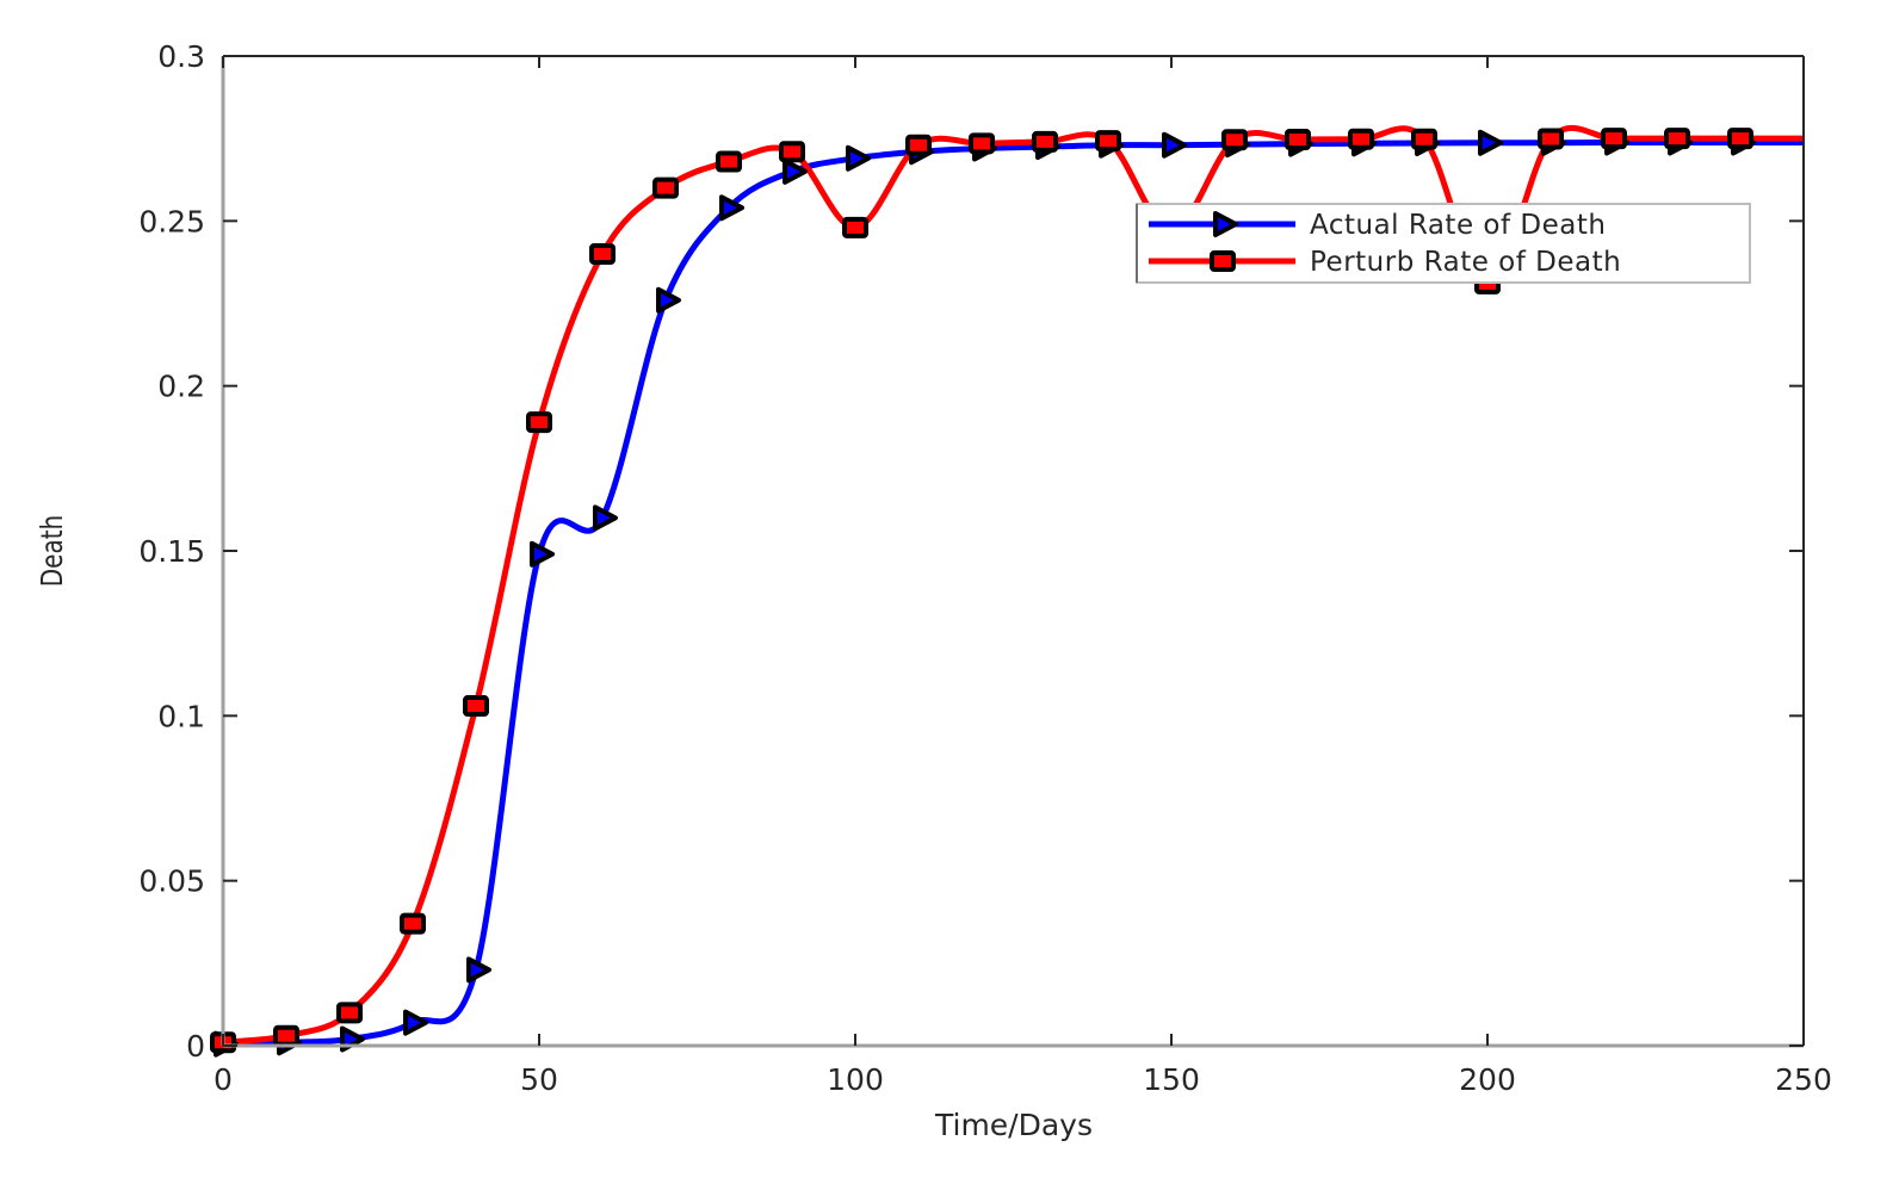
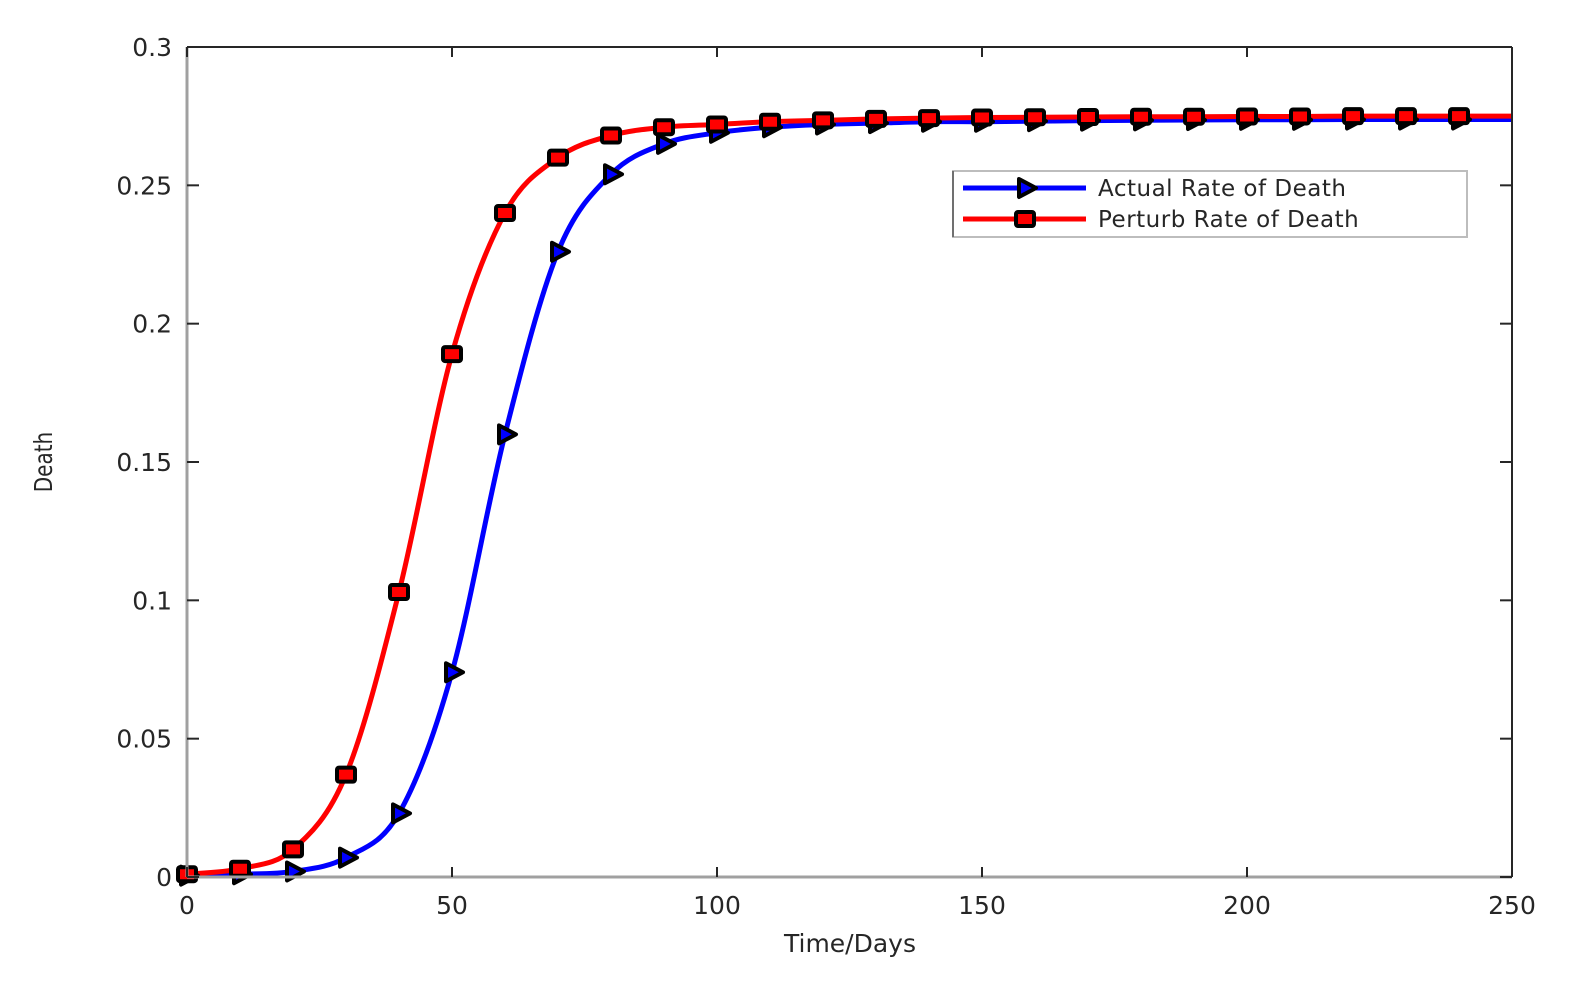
Actual Rate of Death/50: 0.149 -> 0.074
Perturb Rate of Death/100: 0.248 -> 0.272
Perturb Rate of Death/150: 0.247 -> 0.275
Perturb Rate of Death/200: 0.231 -> 0.275
